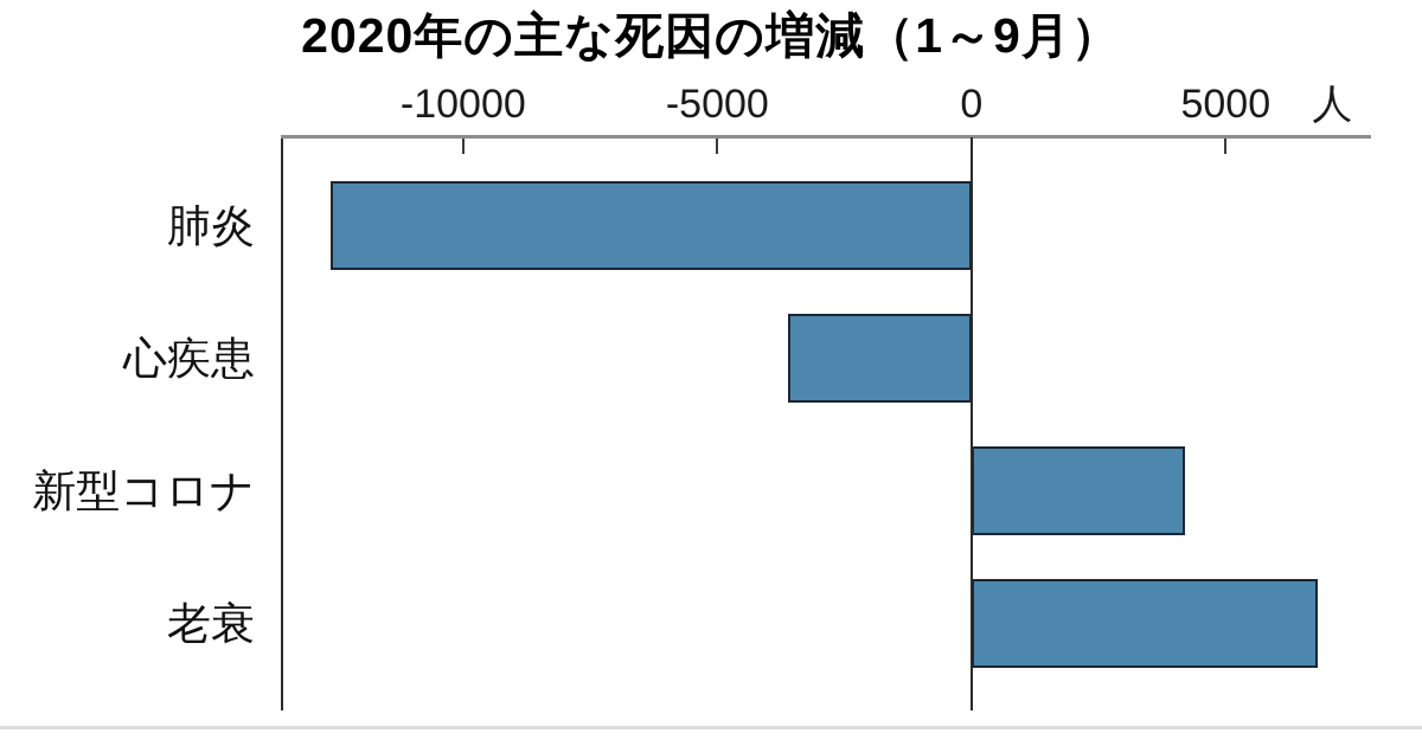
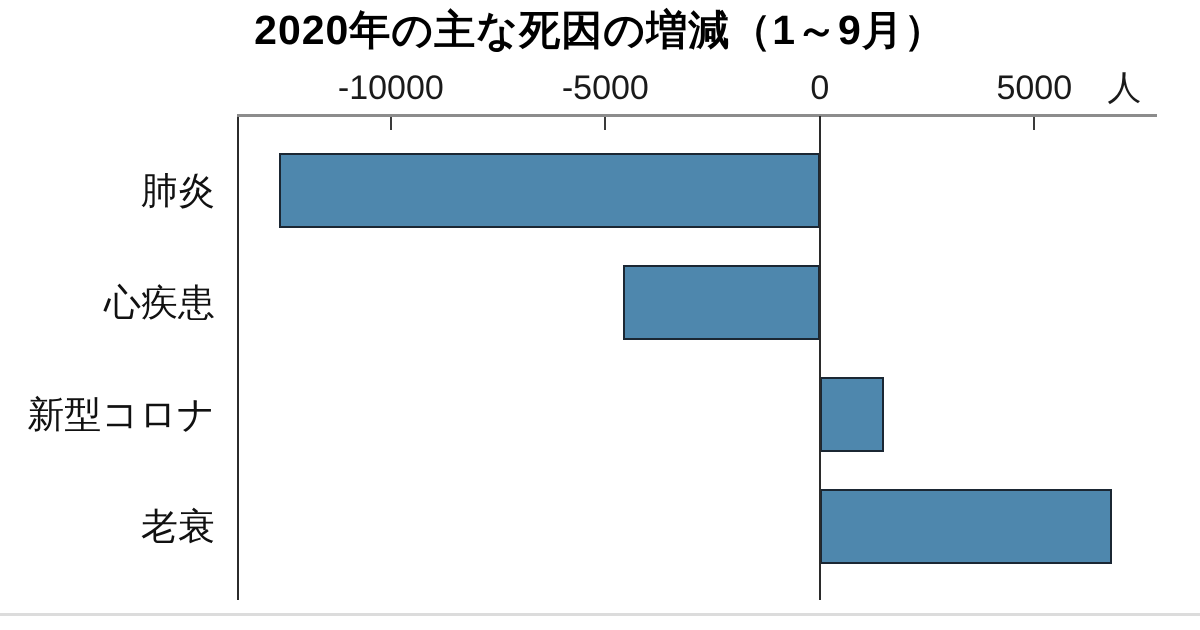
心疾患: -3600 -> -4600
新型コロナ: 4200 -> 1500
